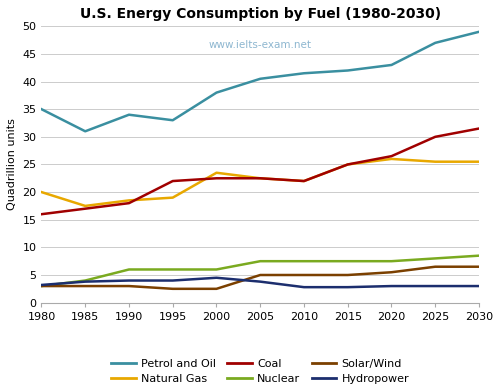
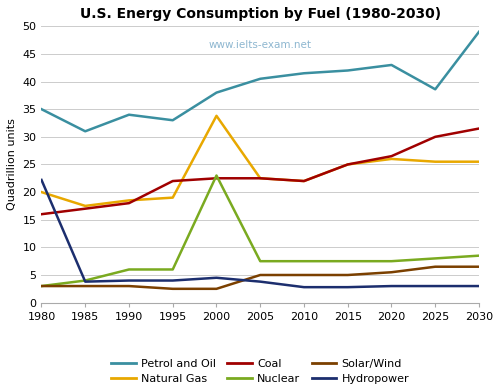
Hydropower/1980: 3.2 -> 22.2
Natural Gas/2000: 23.5 -> 33.8
Nuclear/2000: 6.0 -> 23.0
Petrol and Oil/2025: 47.0 -> 38.6
